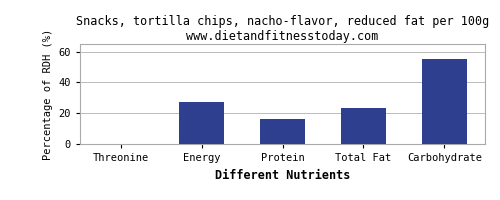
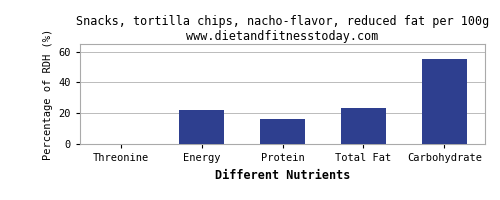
Energy: 27 -> 22
